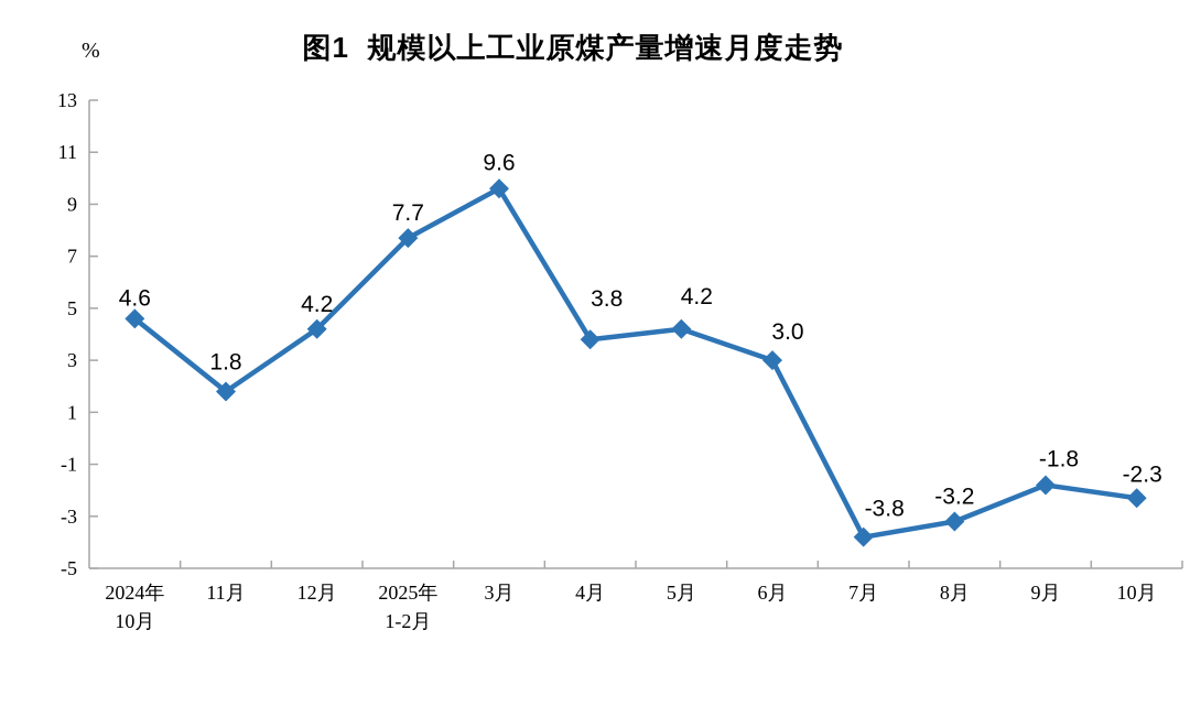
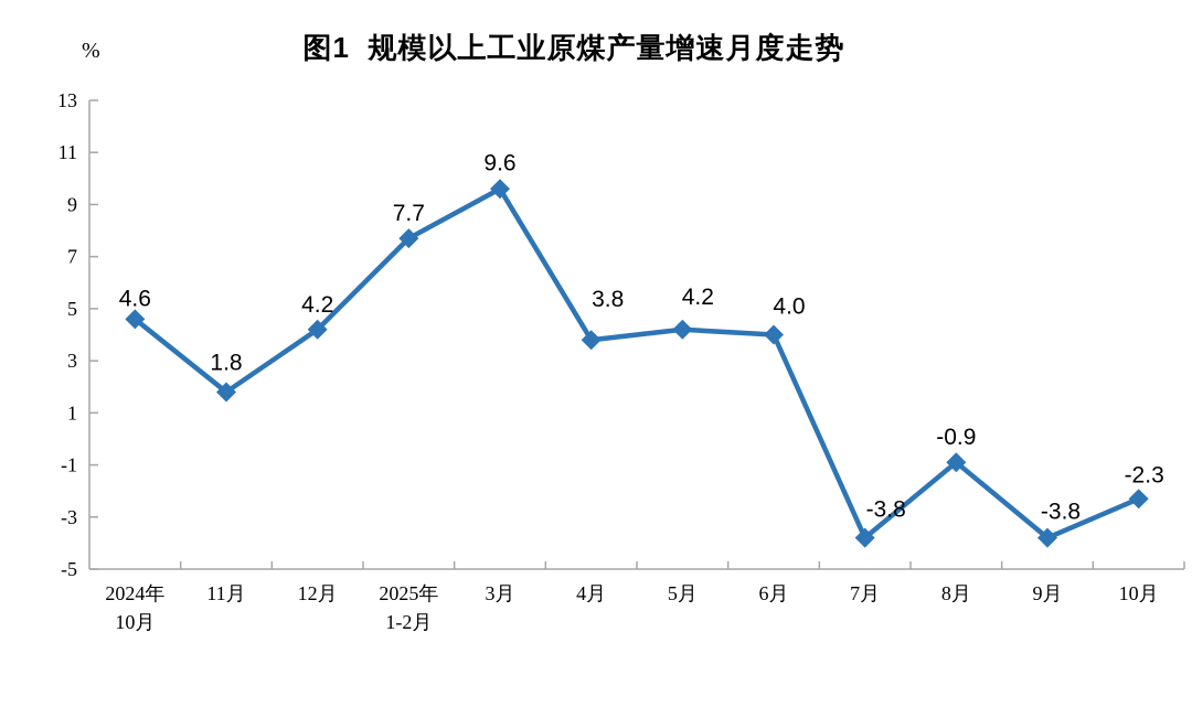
6月: 3.0 -> 4.0
8月: -3.2 -> -0.9
9月: -1.8 -> -3.8
